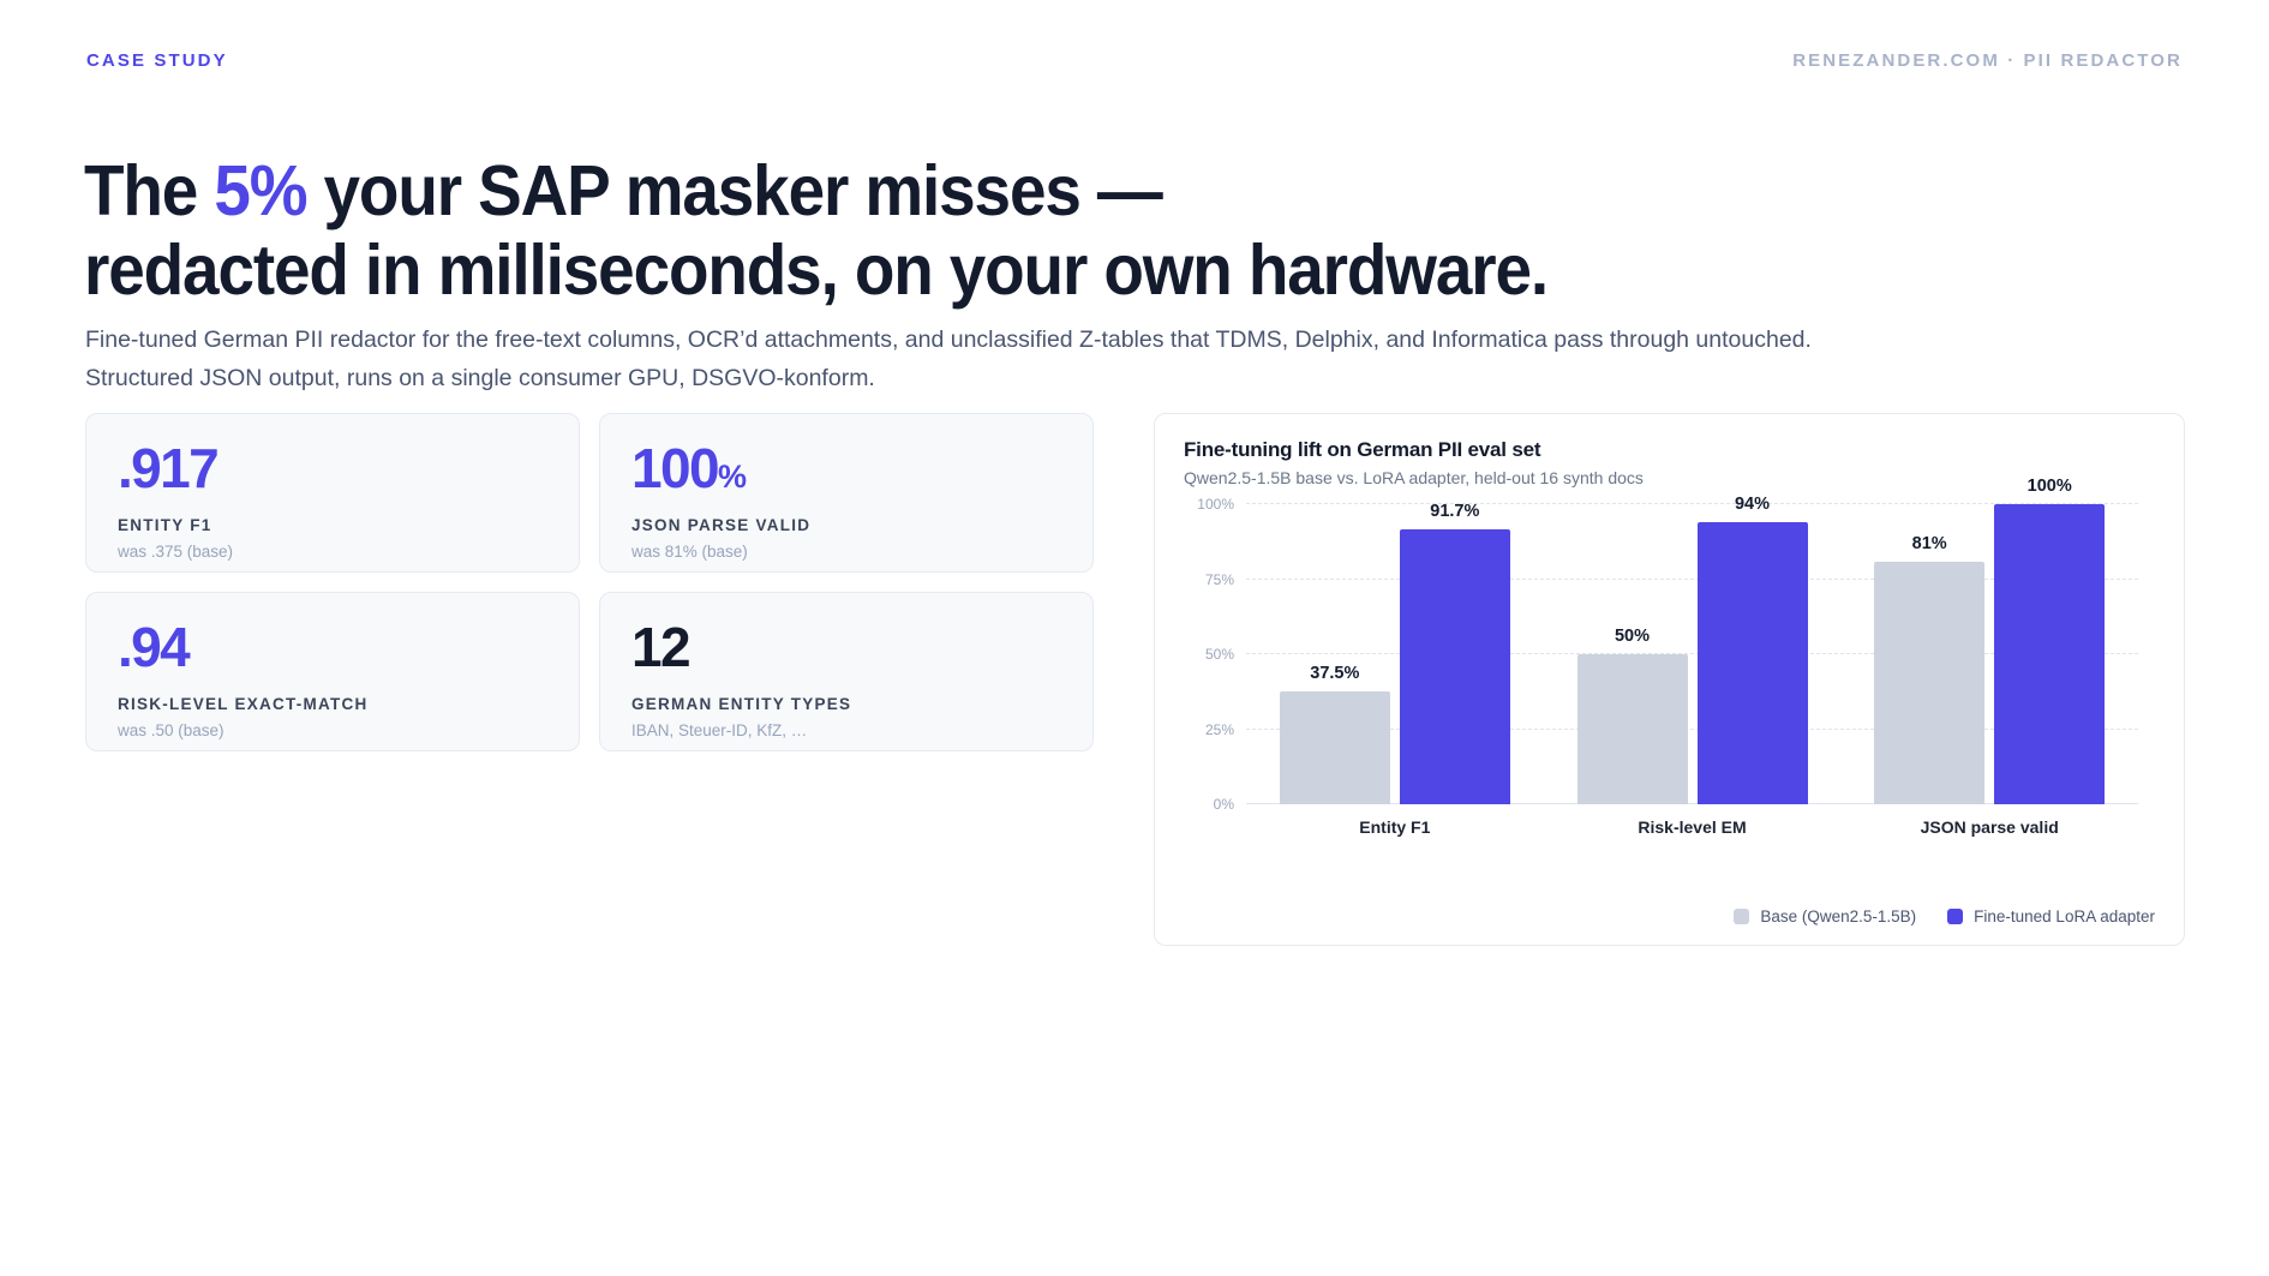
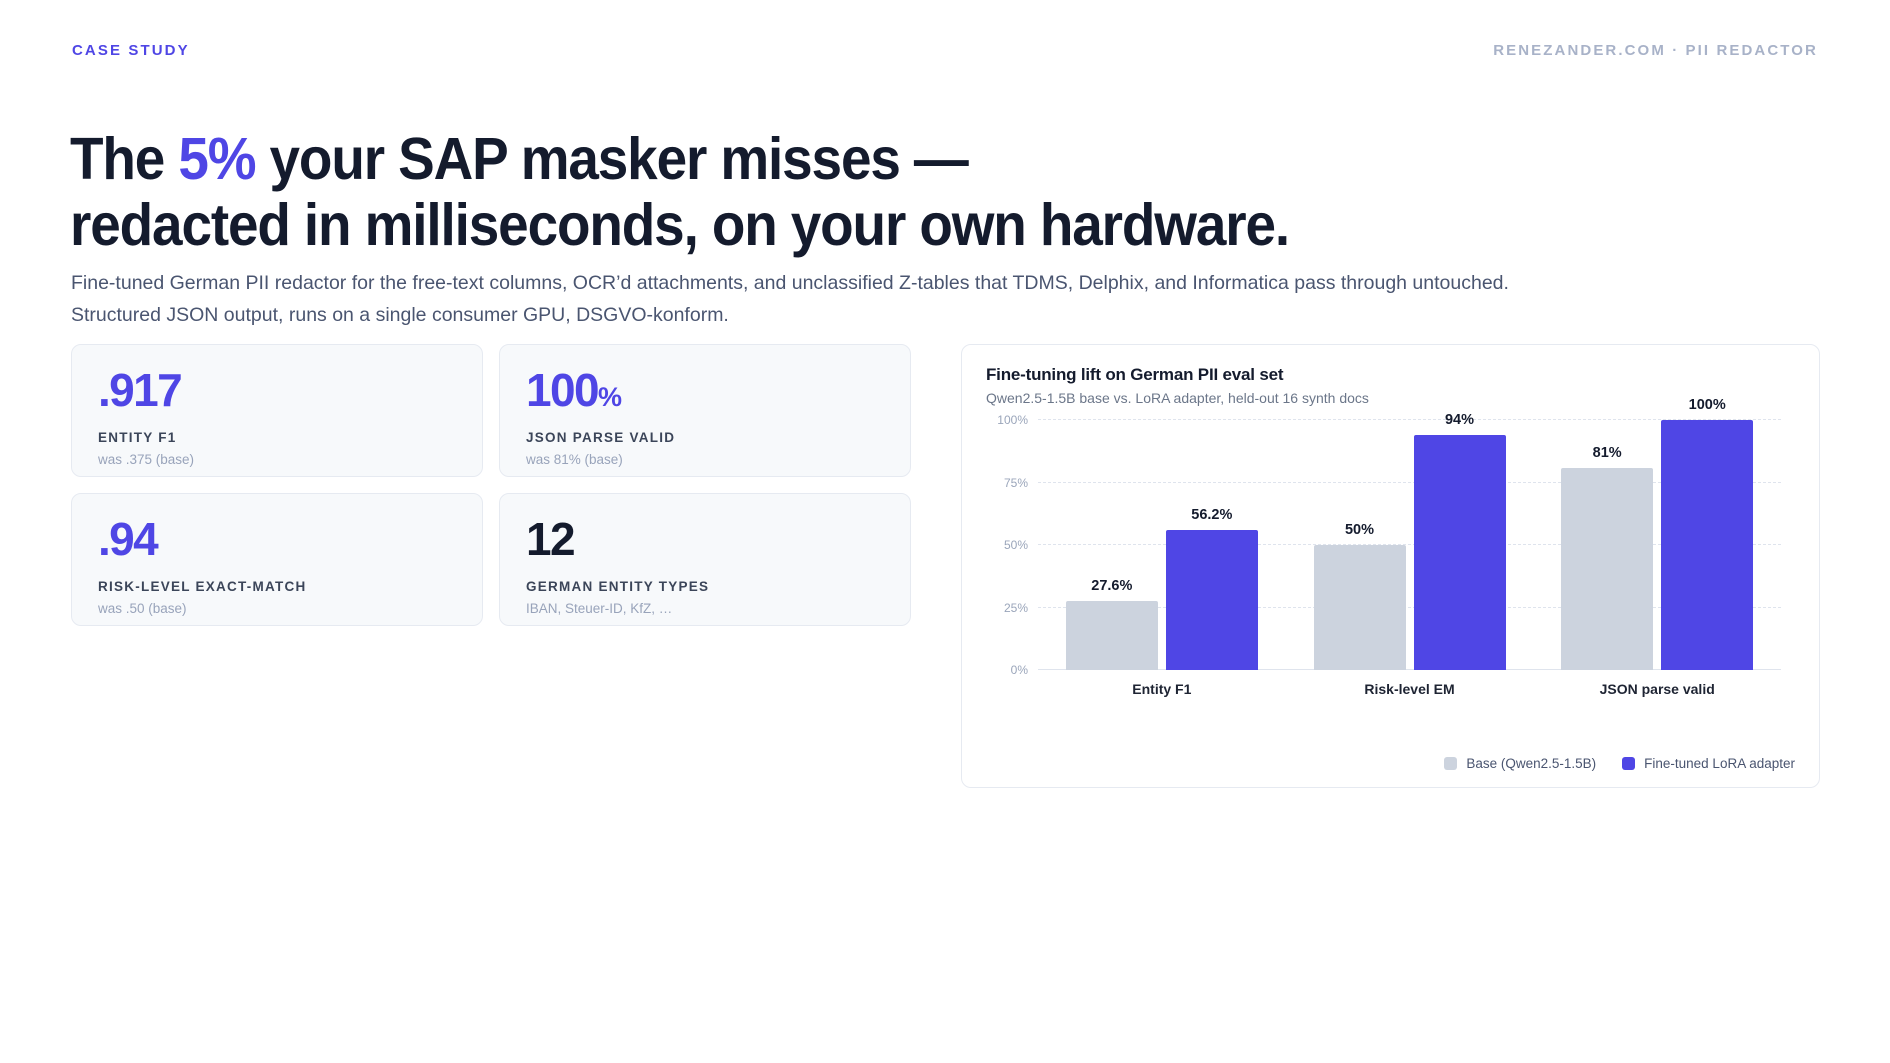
Base (Qwen2.5-1.5B)/Entity F1: 37.5% -> 27.6%
Fine-tuned LoRA adapter/Entity F1: 91.7% -> 56.2%
